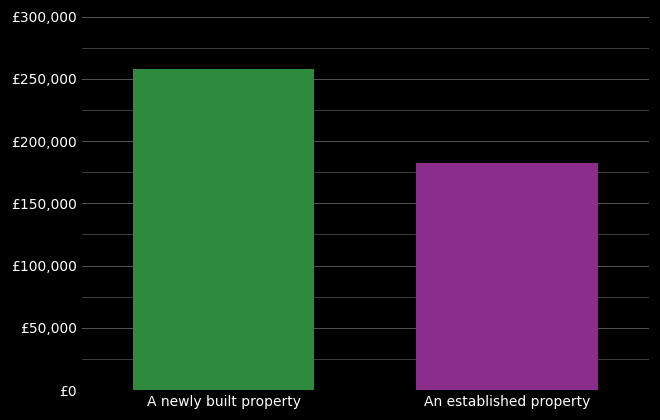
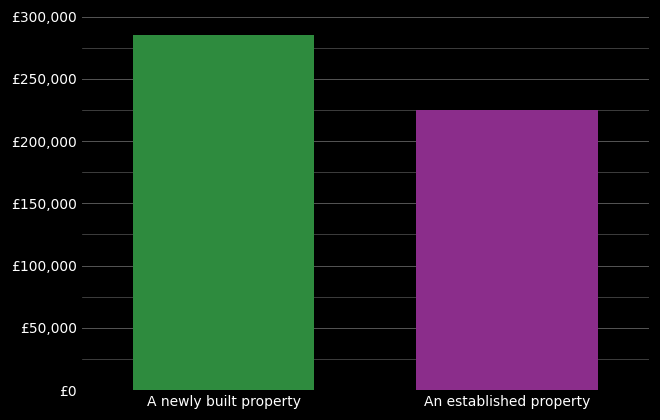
A newly built property: £258,000 -> £285,000
An established property: £182,000 -> £225,000
